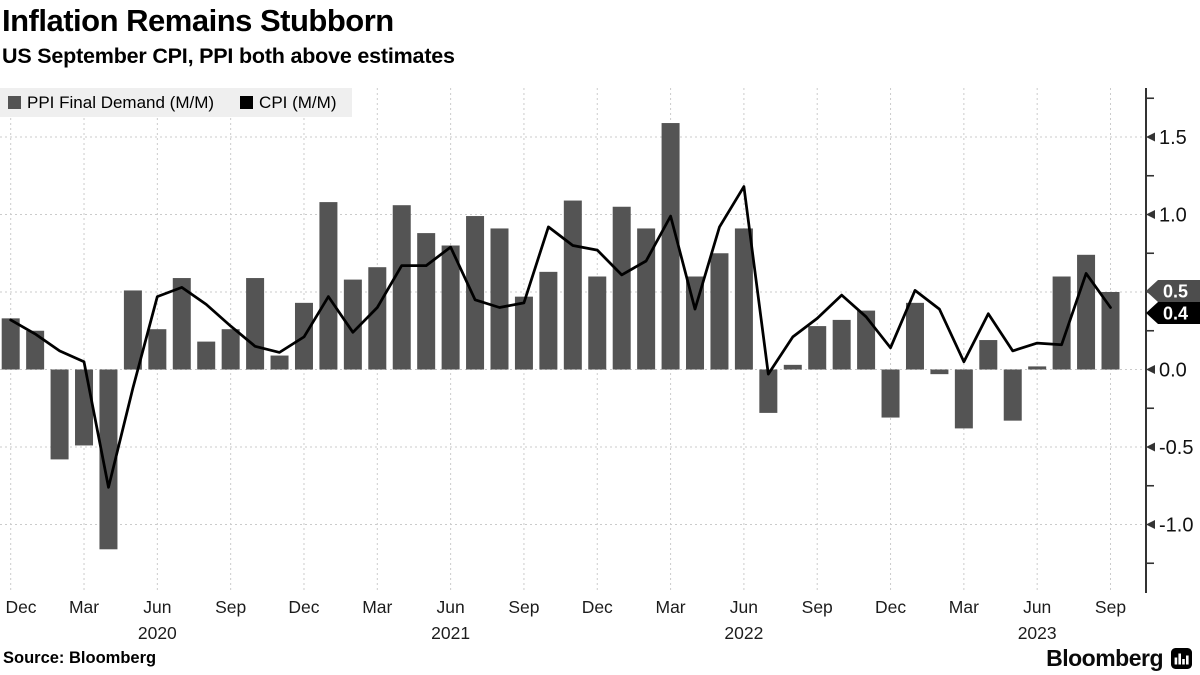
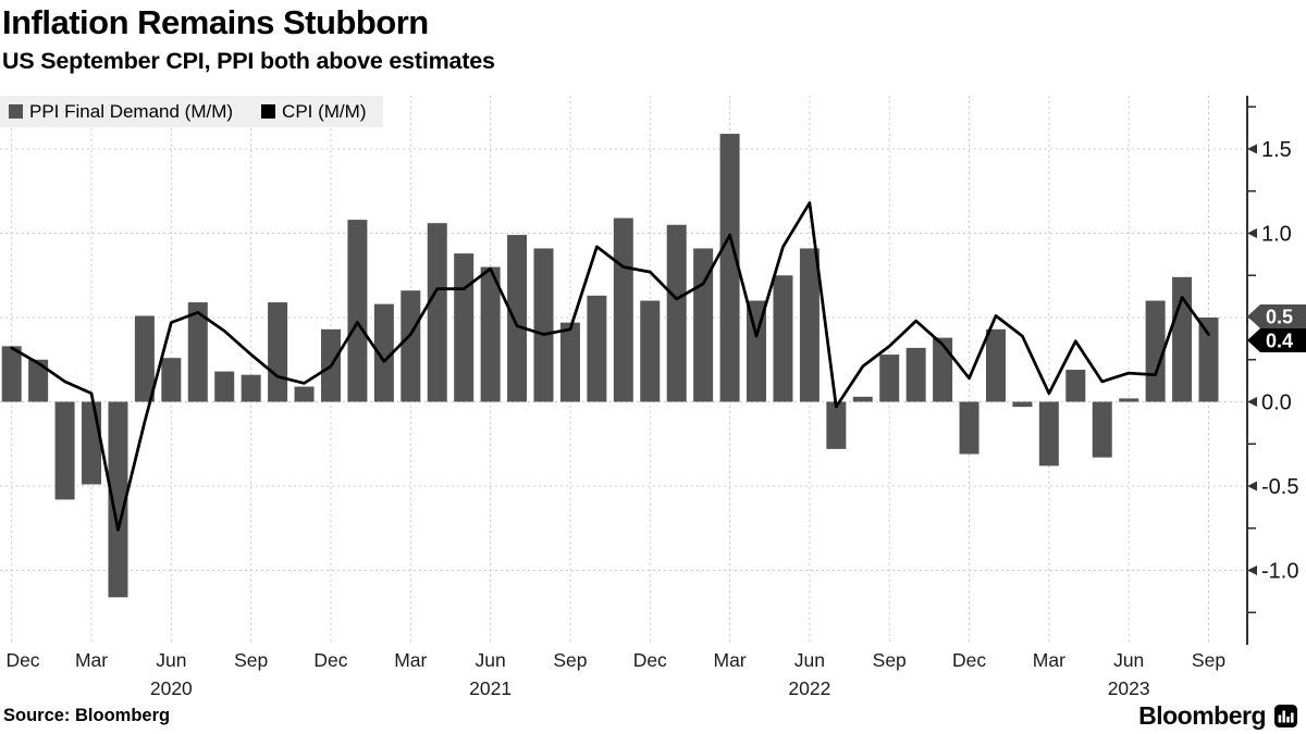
PPI Final Demand (M/M)/Sep 2020: 0.26 -> 0.16
